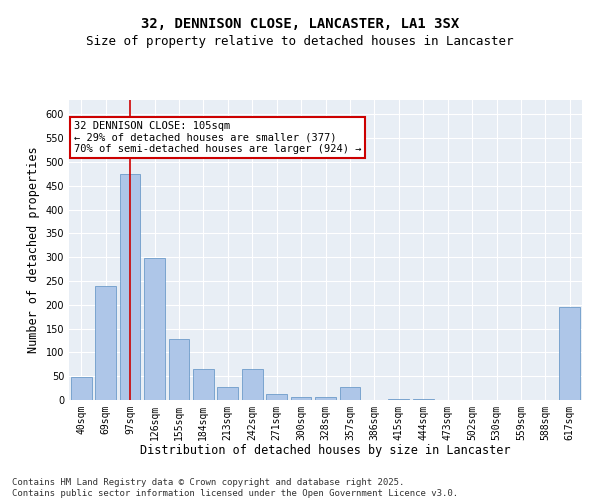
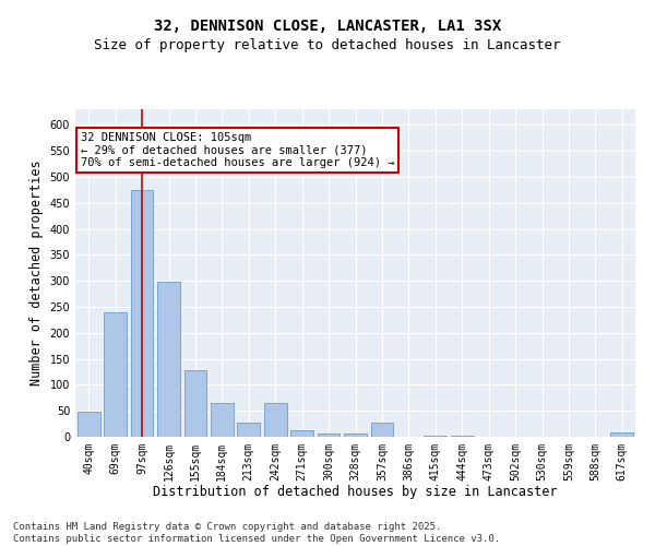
617sqm: 195 -> 8
